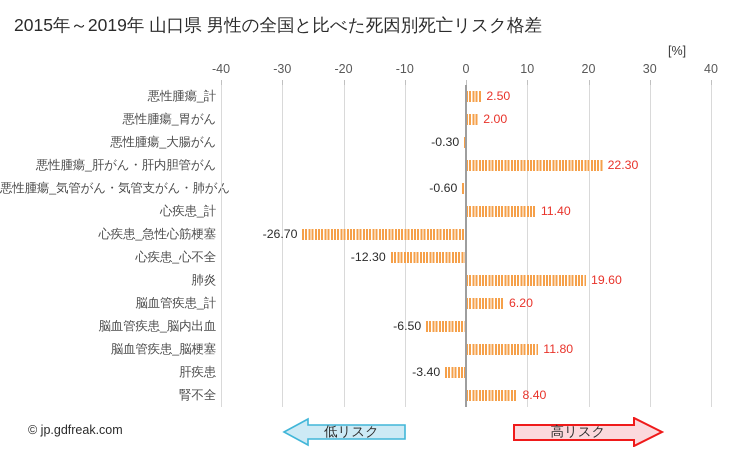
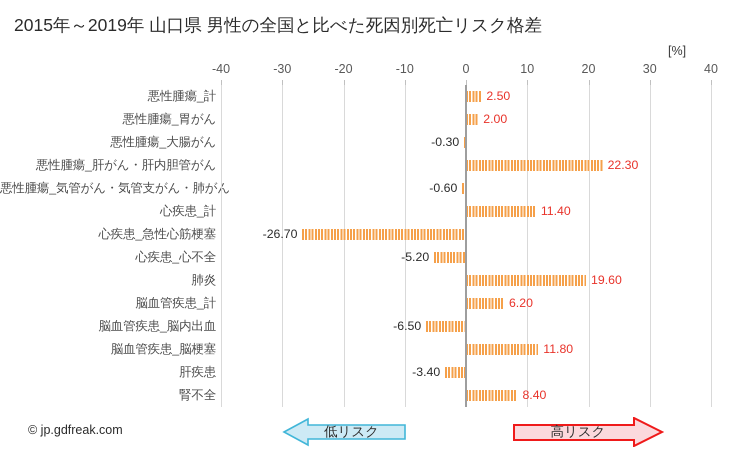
心疾患_心不全: -12.30 -> -5.20
